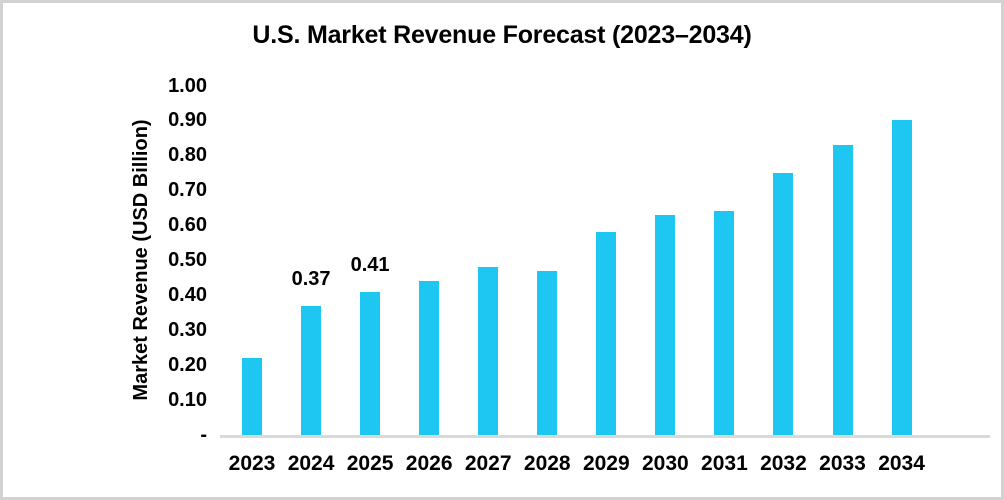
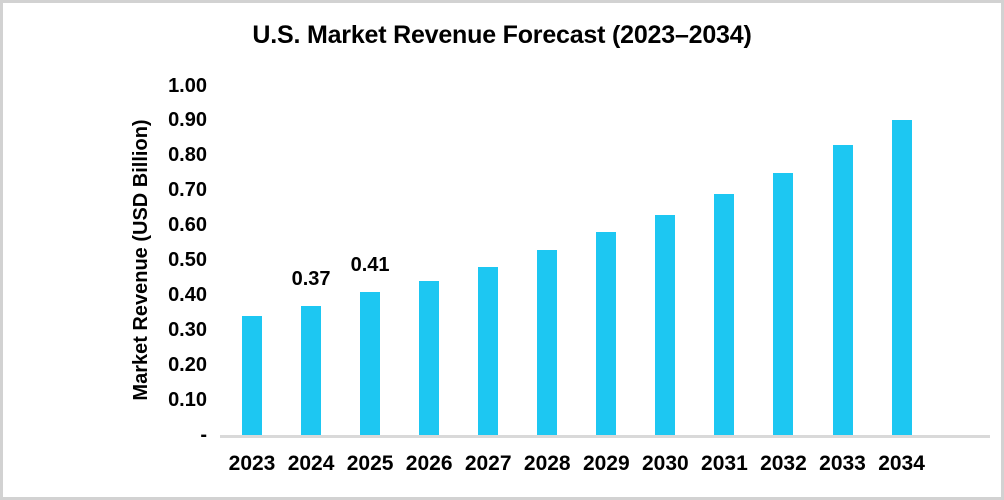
2023: 0.22 -> 0.34
2028: 0.47 -> 0.53
2031: 0.64 -> 0.69
